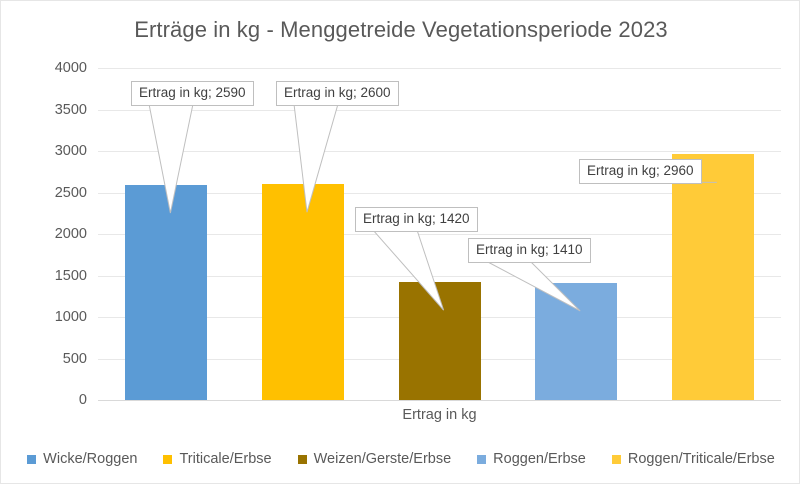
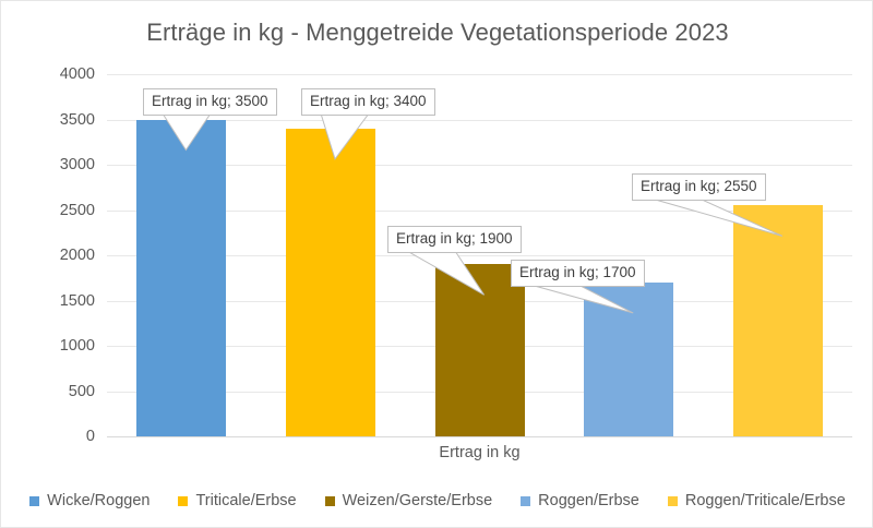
Wicke/Roggen: 2590 -> 3500
Triticale/Erbse: 2600 -> 3400
Weizen/Gerste/Erbse: 1420 -> 1900
Roggen/Erbse: 1410 -> 1700
Roggen/Triticale/Erbse: 2960 -> 2550
